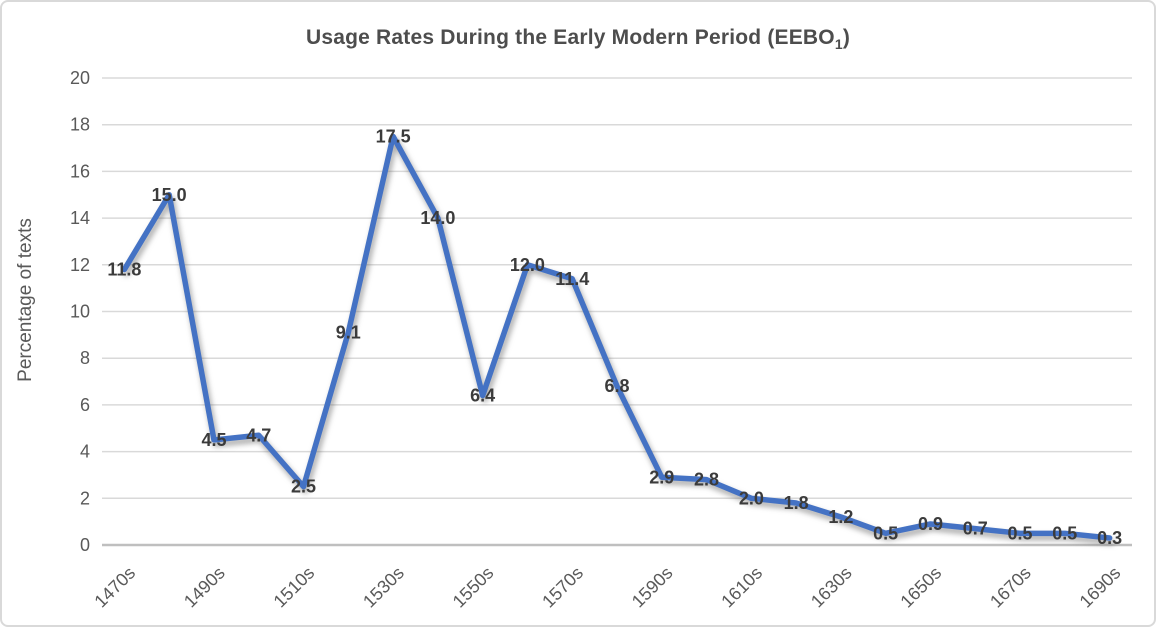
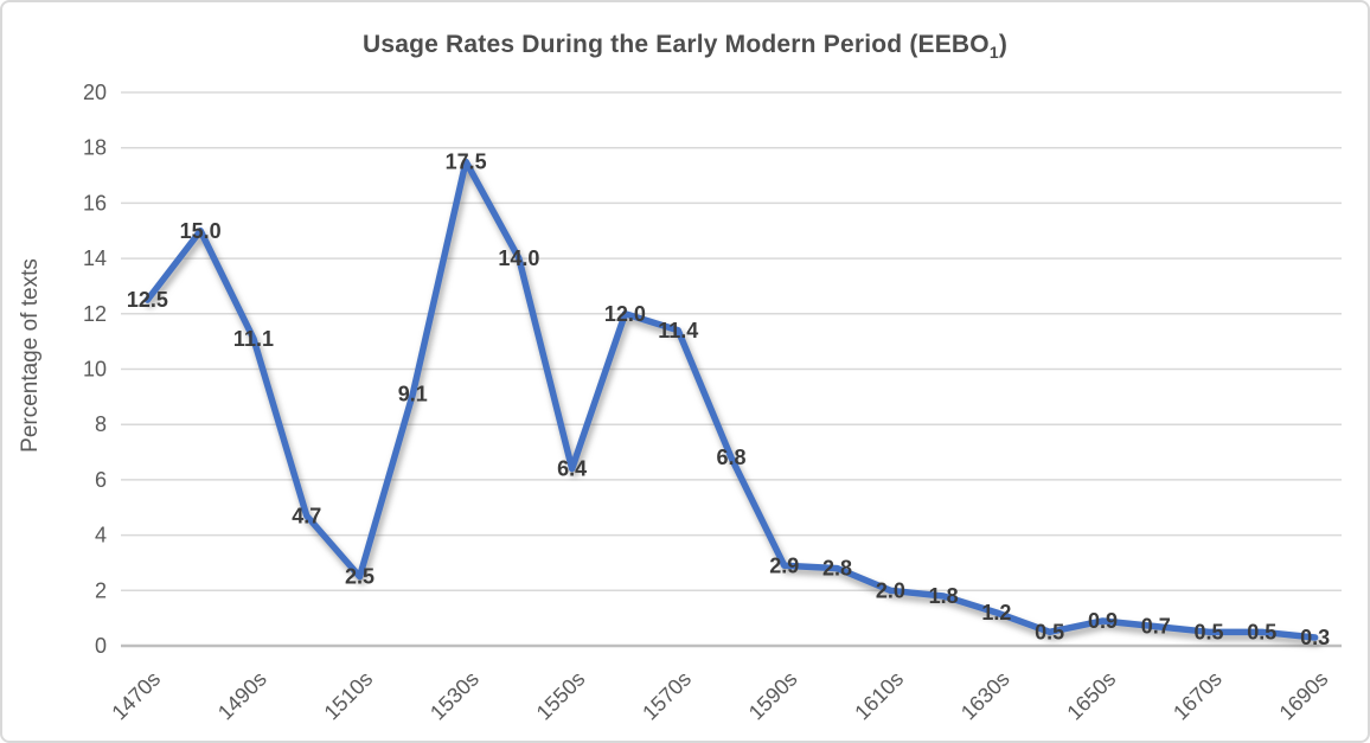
1470s: 11.8 -> 12.5
1490s: 4.5 -> 11.1
